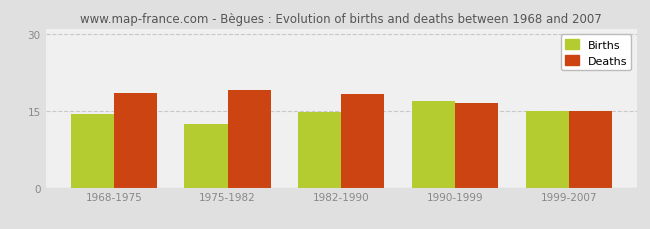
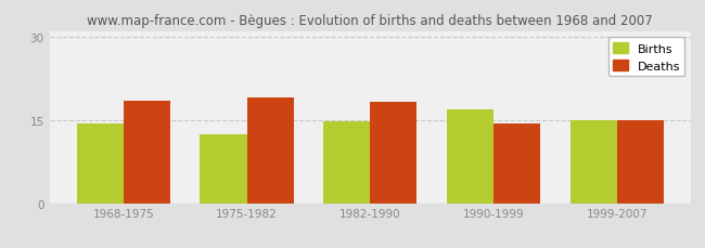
Deaths/1990-1999: 16.6 -> 14.4
